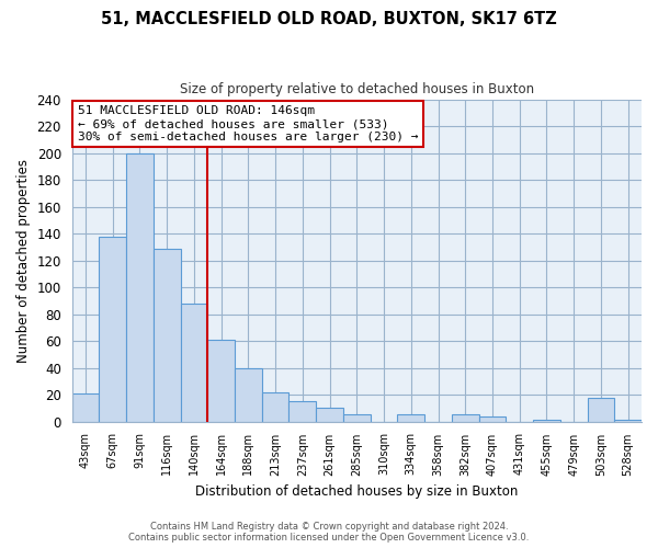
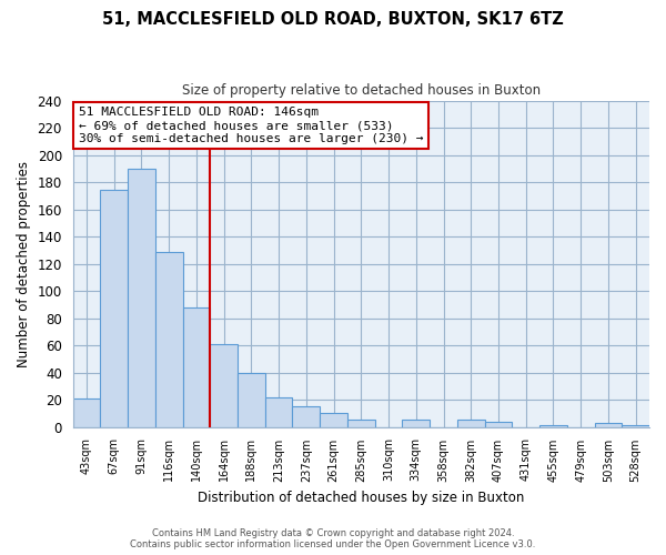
67sqm: 138 -> 174
91sqm: 200 -> 190
503sqm: 18 -> 3
